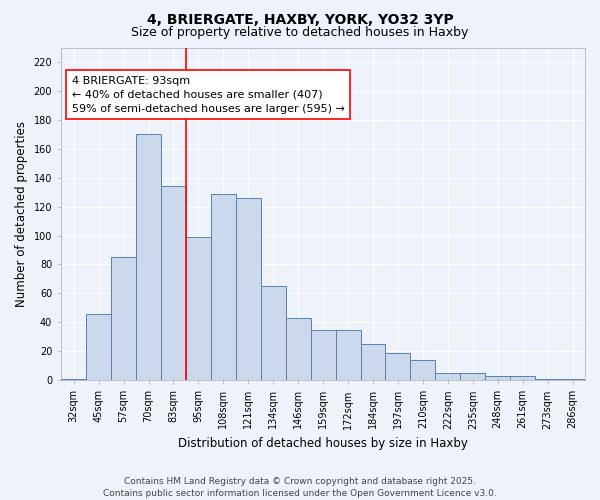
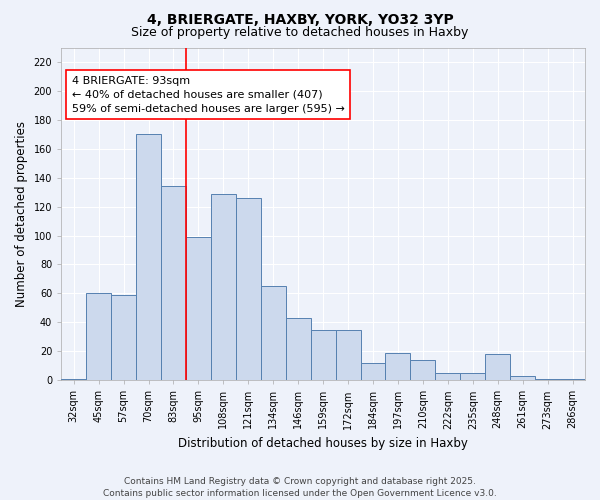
45sqm: 46 -> 60
57sqm: 85 -> 59
184sqm: 25 -> 12
248sqm: 3 -> 18
